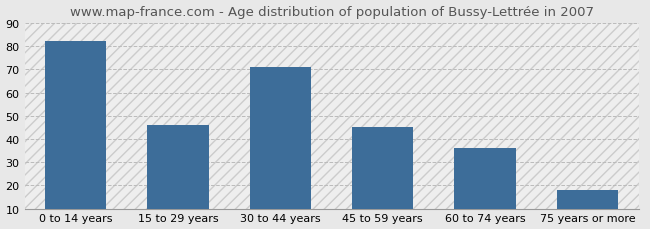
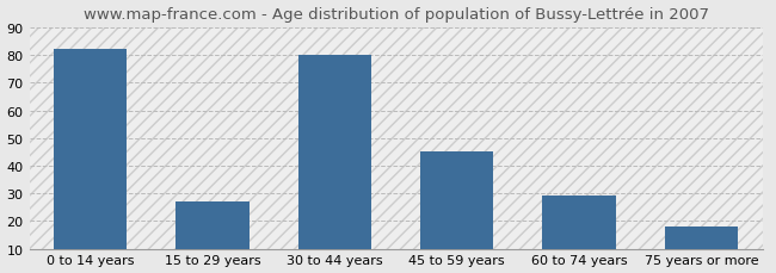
15 to 29 years: 46 -> 27
30 to 44 years: 71 -> 80
60 to 74 years: 36 -> 29
